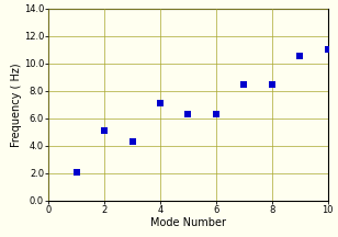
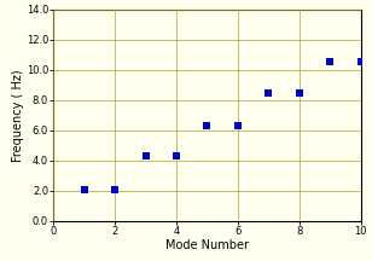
2: 5.1 -> 2.1
4: 7.1 -> 4.3
10: 11.0 -> 10.5
